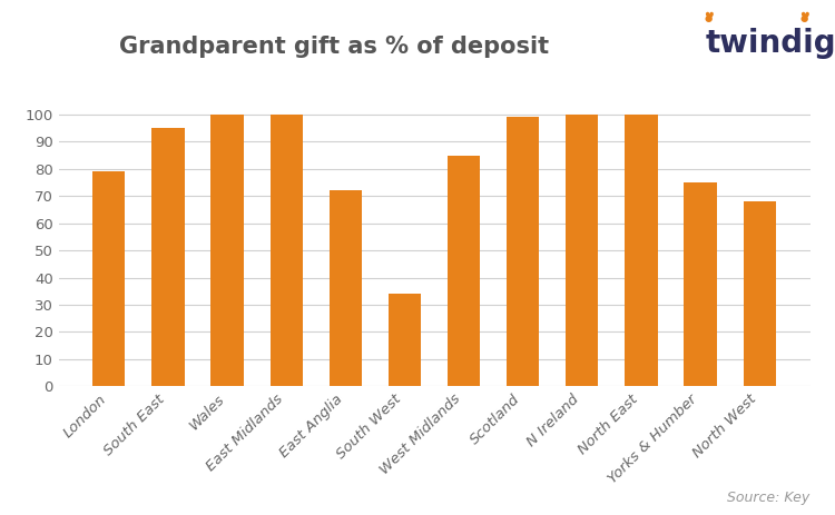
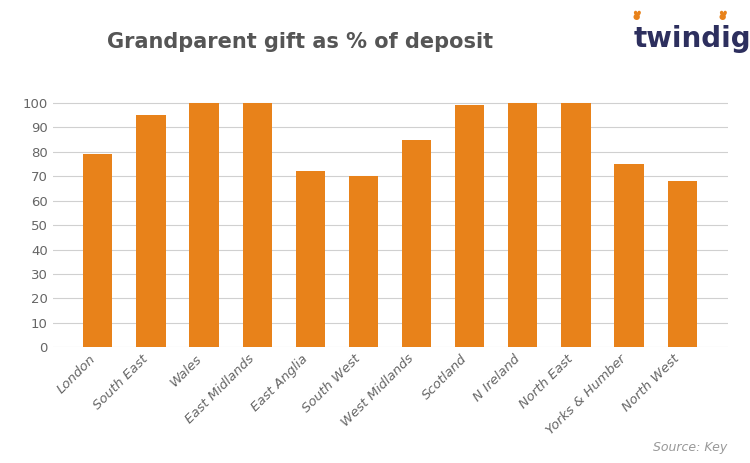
South West: 34 -> 70
